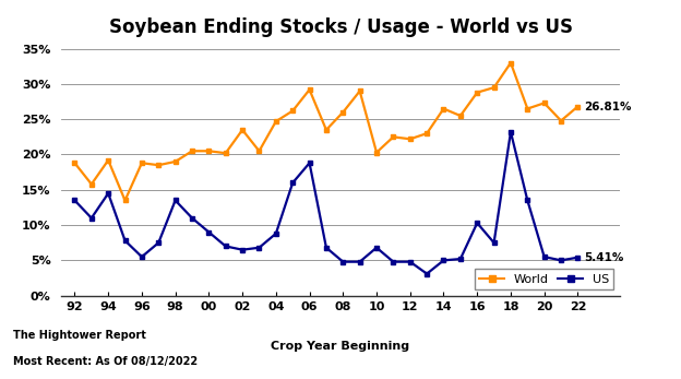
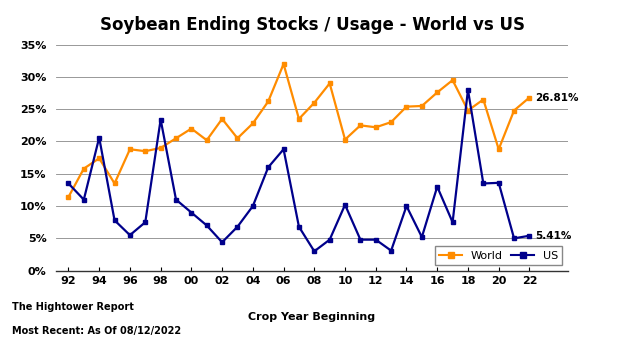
World/92: 18.8% -> 11.4%
World/94: 19.2% -> 17.4%
US/94: 14.5% -> 20.6%
US/98: 13.5% -> 23.4%
World/00: 20.5% -> 22.0%
US/02: 6.5% -> 4.4%
World/04: 24.7% -> 22.8%
US/04: 8.8% -> 10.0%
World/06: 29.2% -> 32.0%
US/08: 4.8% -> 3.0%
US/10: 6.8% -> 10.2%
World/14: 26.5% -> 25.4%
US/14: 5.0% -> 10.0%
World/16: 28.8% -> 27.6%
US/16: 10.3% -> 13.0%
World/18: 33.0% -> 24.8%
US/18: 23.2% -> 28.0%
World/20: 27.3% -> 18.8%
US/20: 5.5% -> 13.6%
